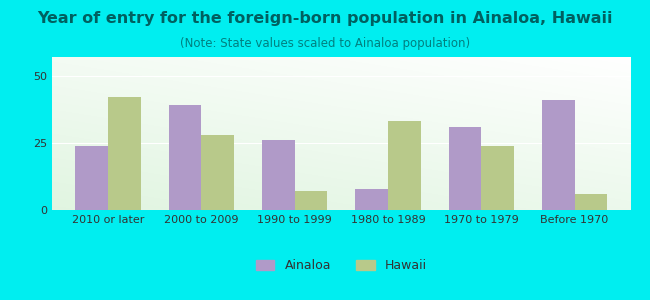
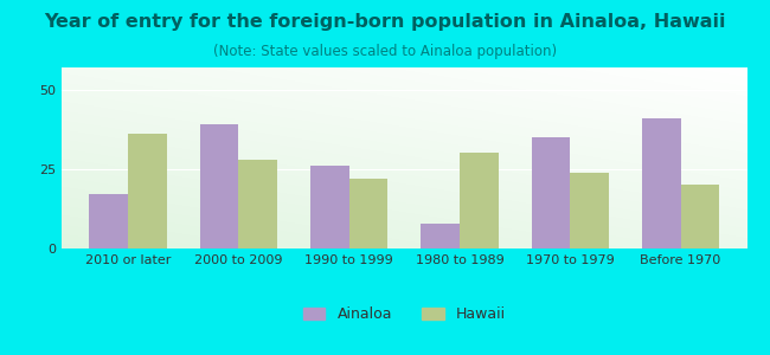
Ainaloa/2010 or later: 24 -> 17
Hawaii/2010 or later: 42 -> 36
Hawaii/1990 to 1999: 7 -> 22
Hawaii/1980 to 1989: 33 -> 30
Ainaloa/1970 to 1979: 31 -> 35
Hawaii/Before 1970: 6 -> 20
